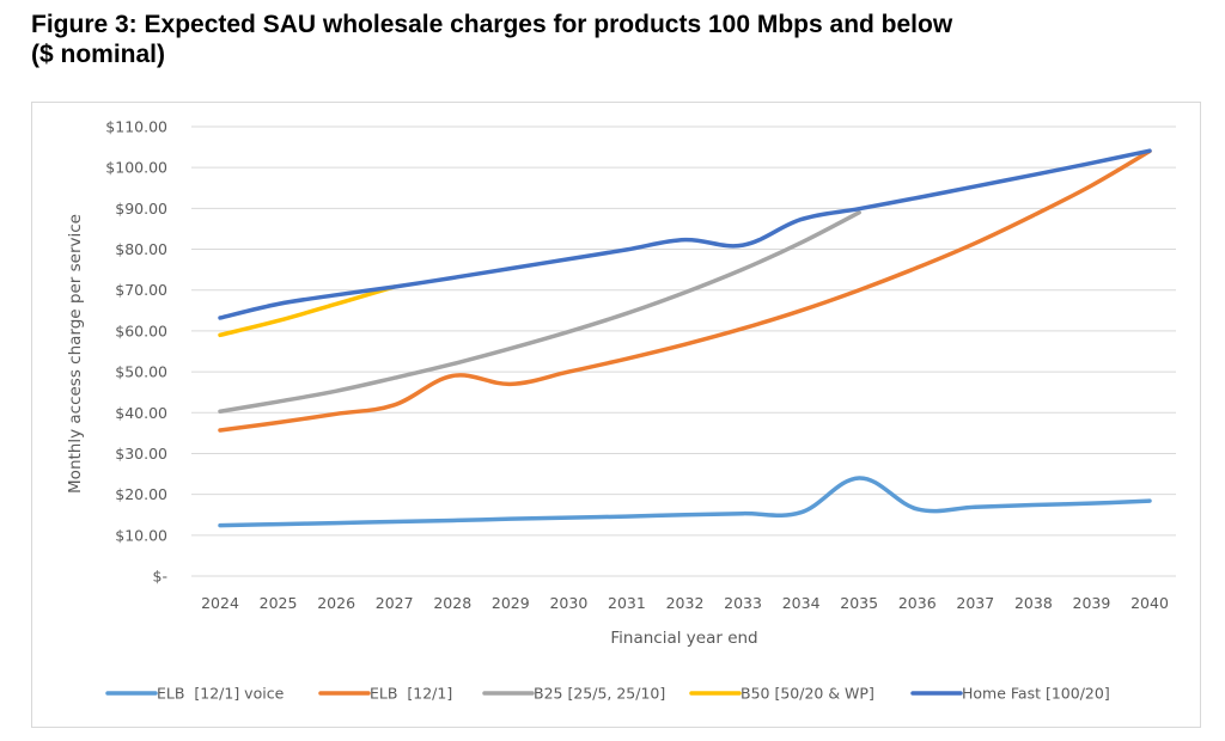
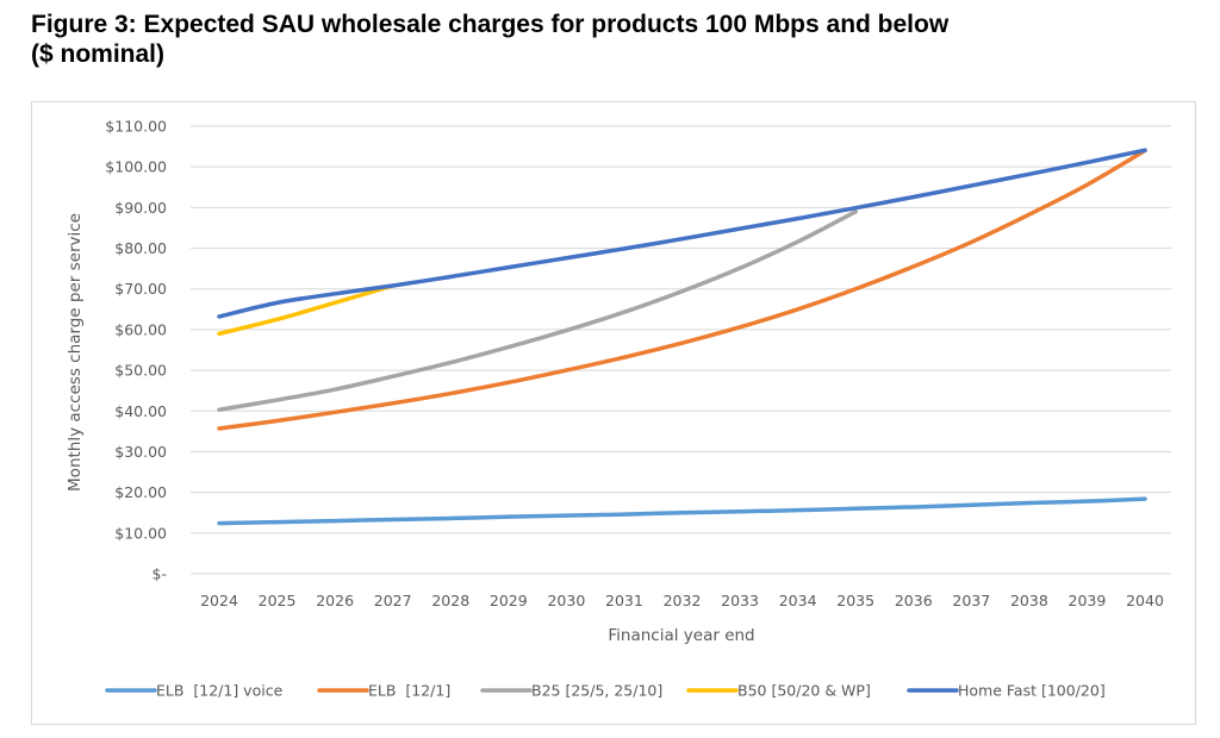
ELB [12/1]/2028: $49 -> $44
Home Fast [100/20]/2033: $81 -> $85
ELB [12/1] voice/2035: $24 -> $16
